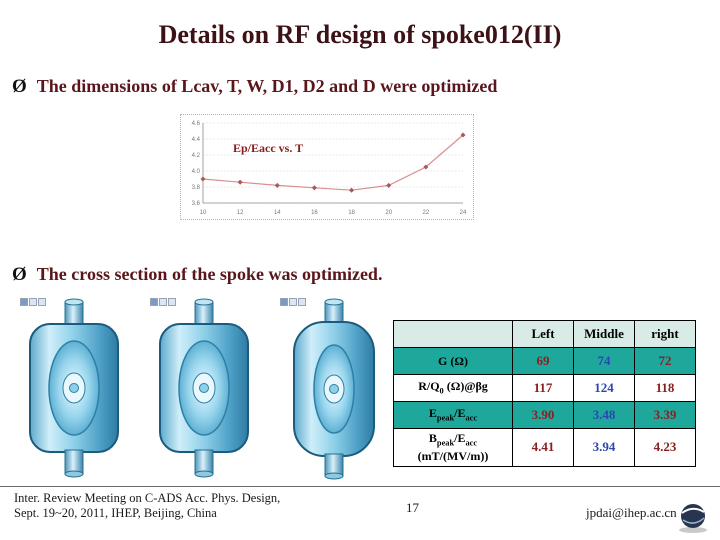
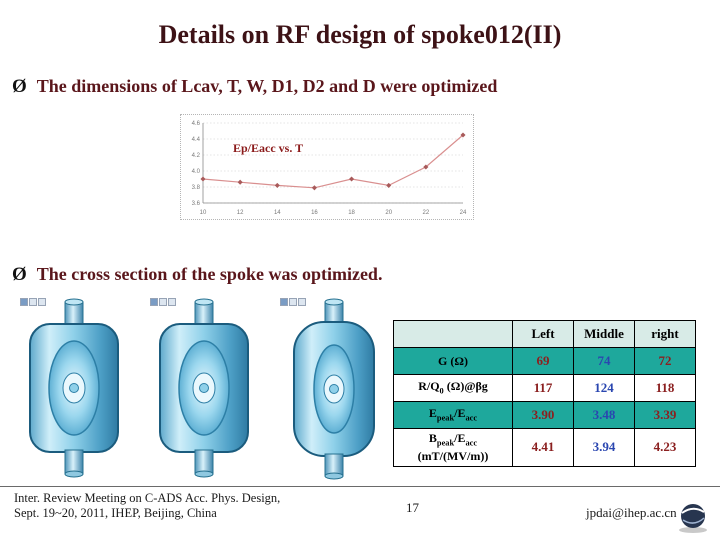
18: 3.8 -> 3.9
